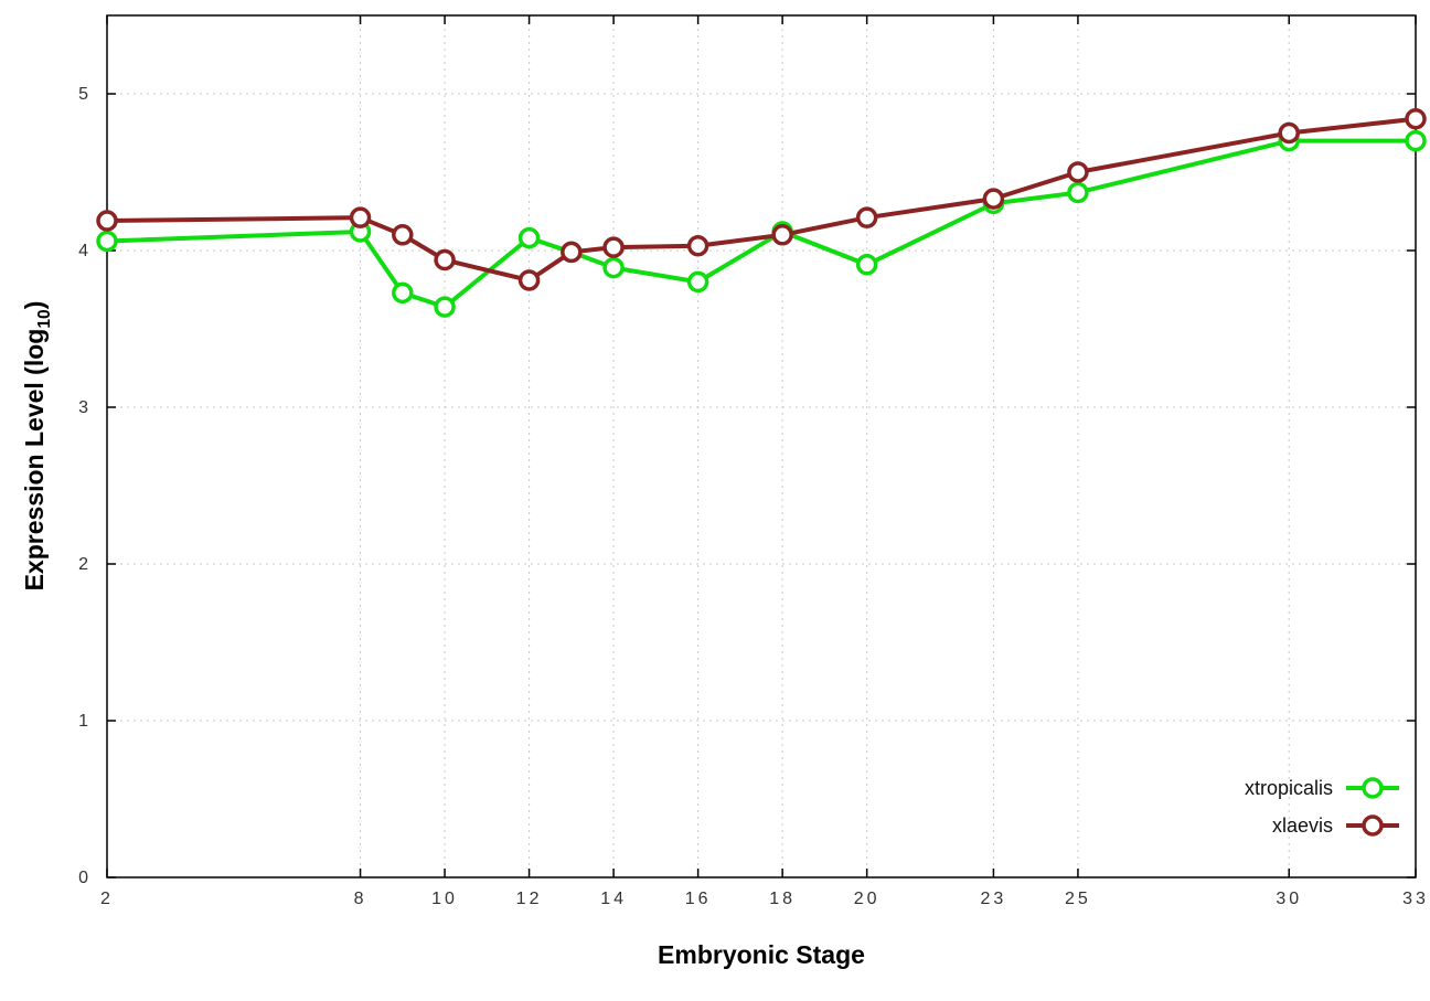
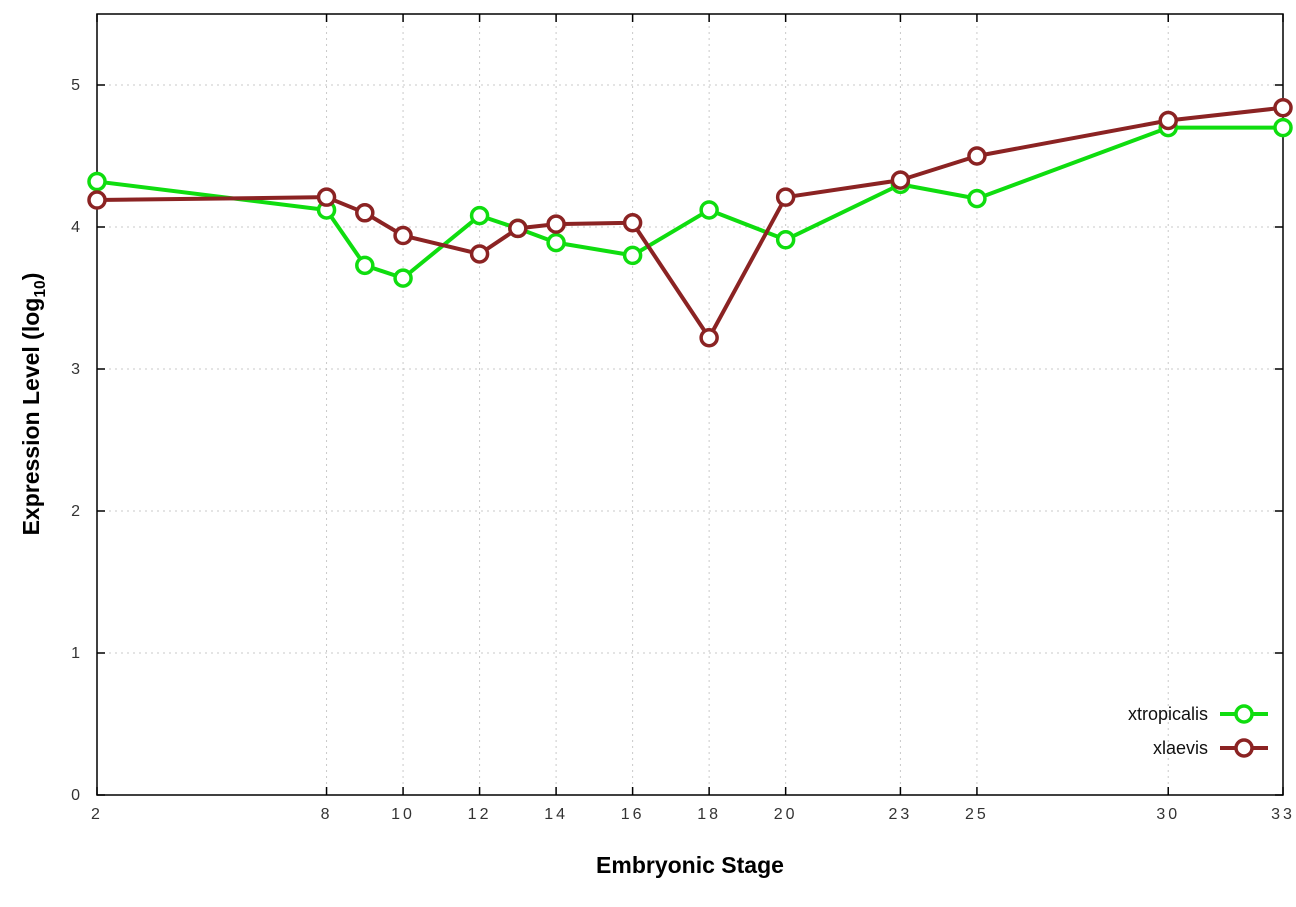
xtropicalis/2: 4.06 -> 4.32
xlaevis/18: 4.10 -> 3.22
xtropicalis/25: 4.37 -> 4.20
